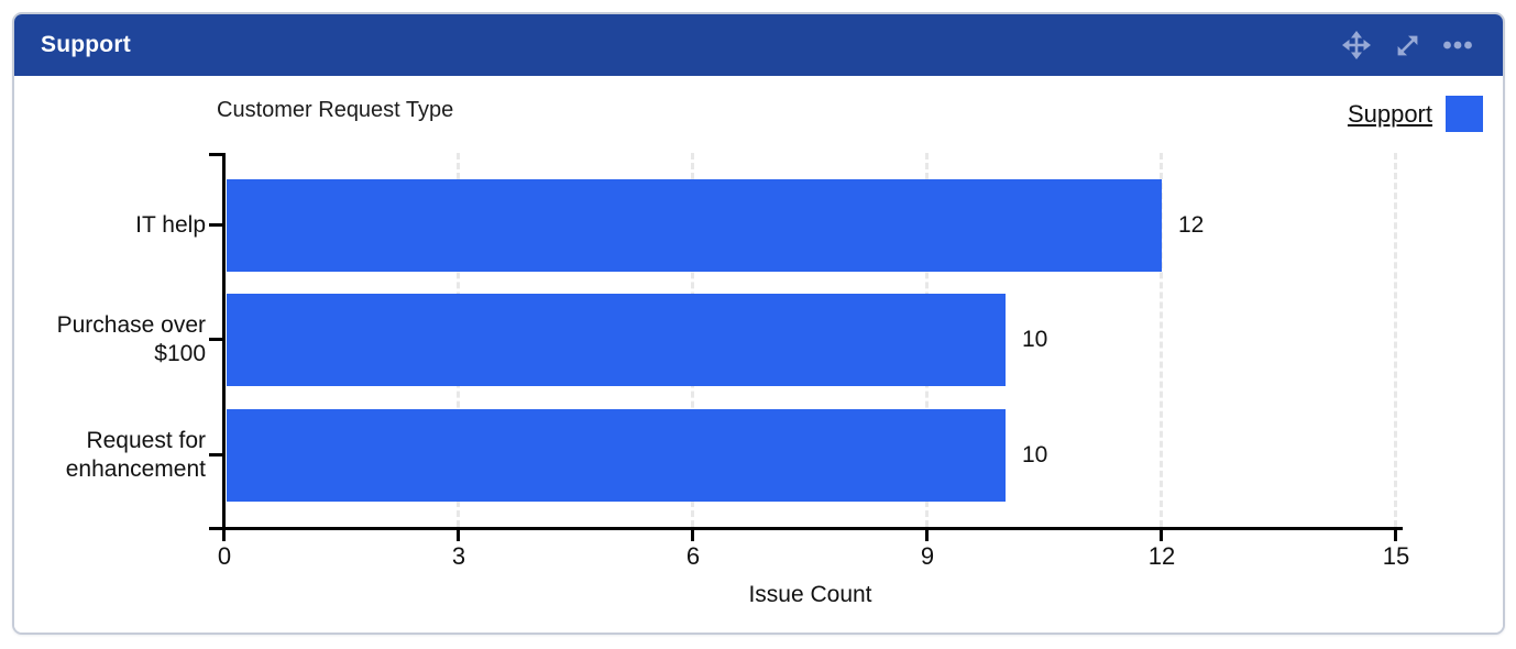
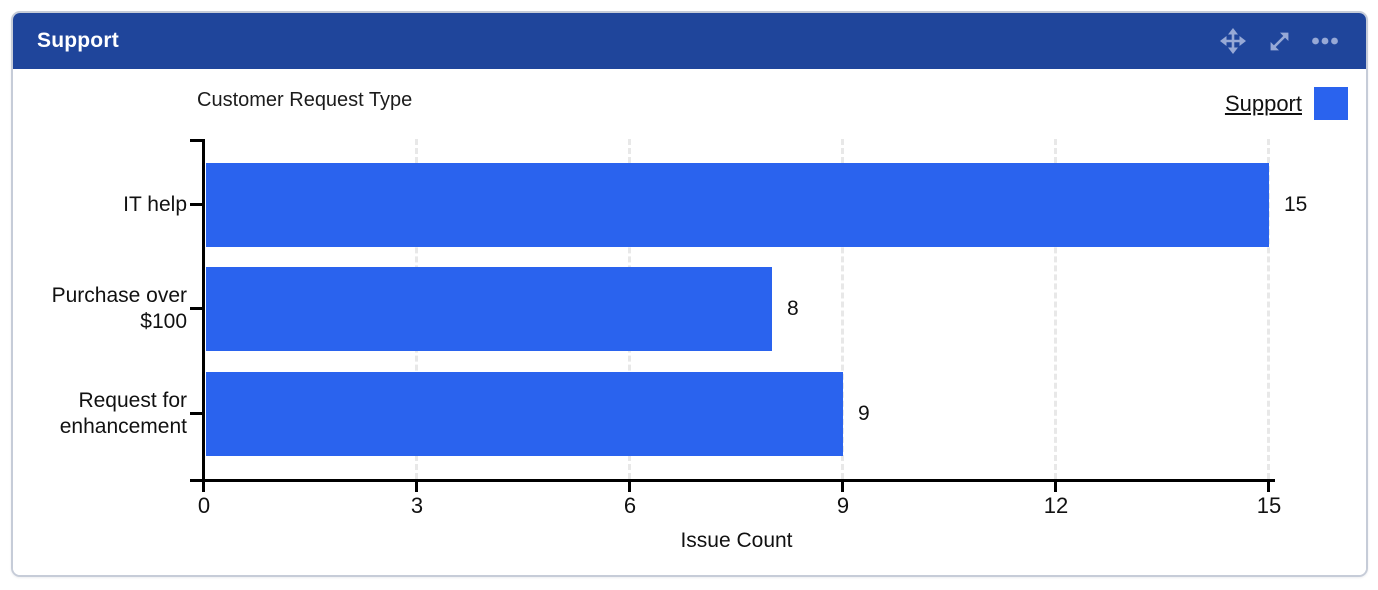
IT help: 12 -> 15
Purchase over $100: 10 -> 8
Request for enhancement: 10 -> 9
